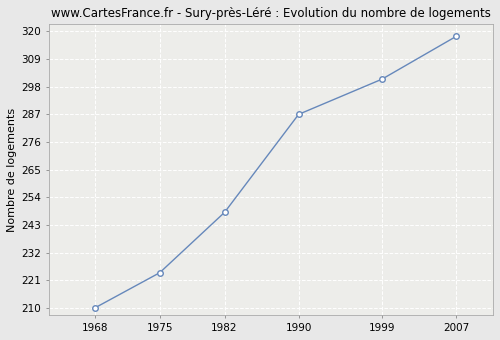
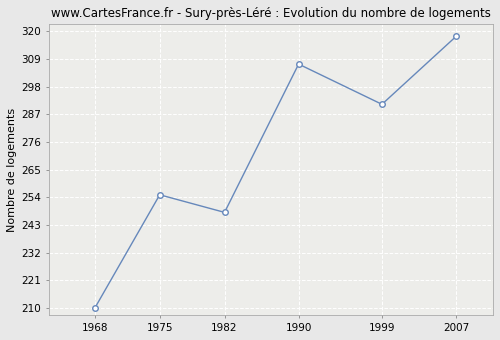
1975: 224 -> 255
1990: 287 -> 307
1999: 301 -> 291
